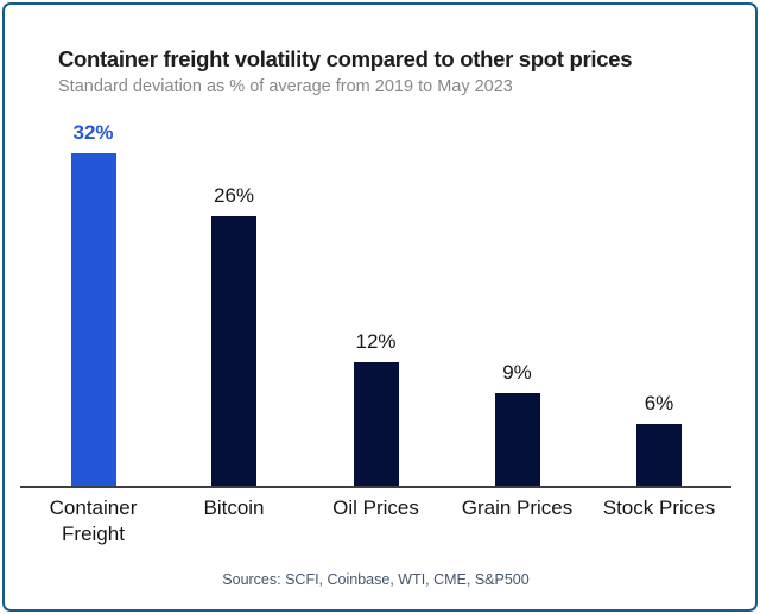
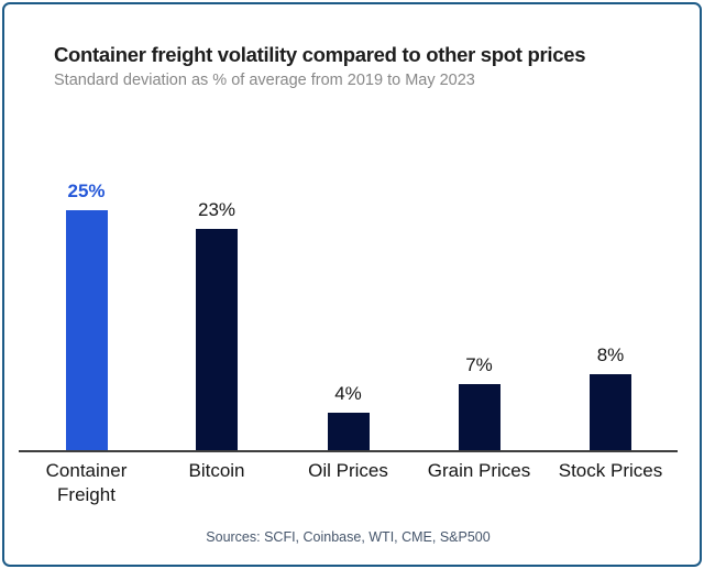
Container Freight: 32% -> 25%
Bitcoin: 26% -> 23%
Oil Prices: 12% -> 4%
Grain Prices: 9% -> 7%
Stock Prices: 6% -> 8%
